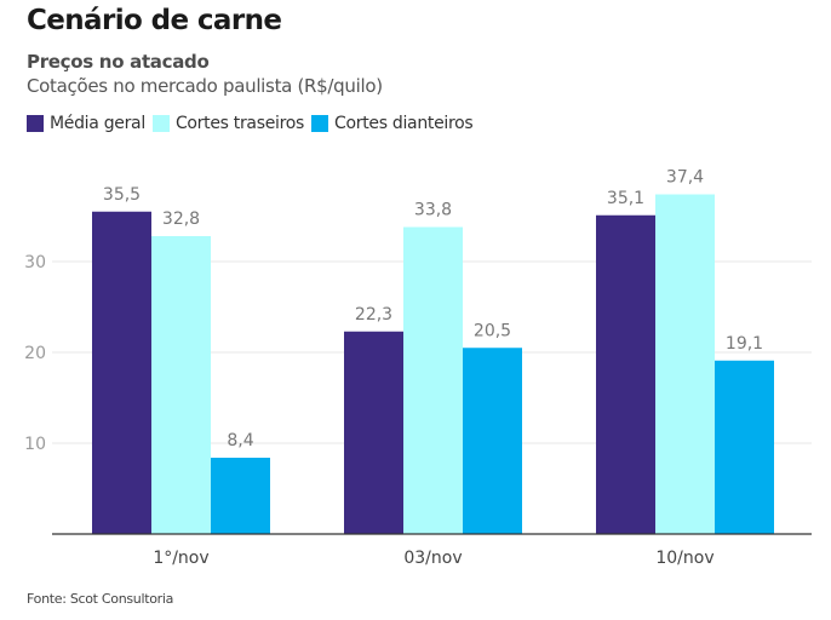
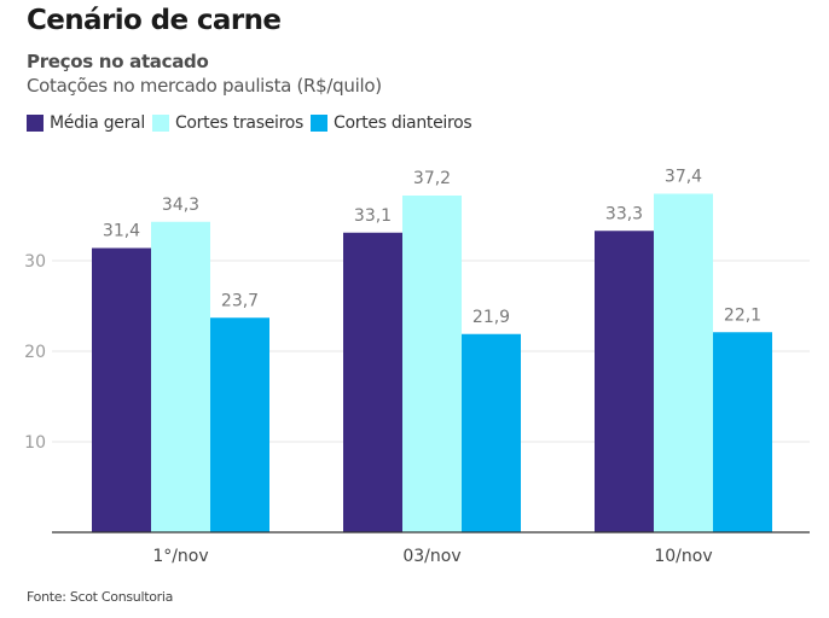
Média geral/1°/nov: 35,5 -> 31,4
Cortes traseiros/1°/nov: 32,8 -> 34,3
Cortes dianteiros/1°/nov: 8,4 -> 23,7
Média geral/03/nov: 22,3 -> 33,1
Cortes traseiros/03/nov: 33,8 -> 37,2
Cortes dianteiros/03/nov: 20,5 -> 21,9
Média geral/10/nov: 35,1 -> 33,3
Cortes dianteiros/10/nov: 19,1 -> 22,1
